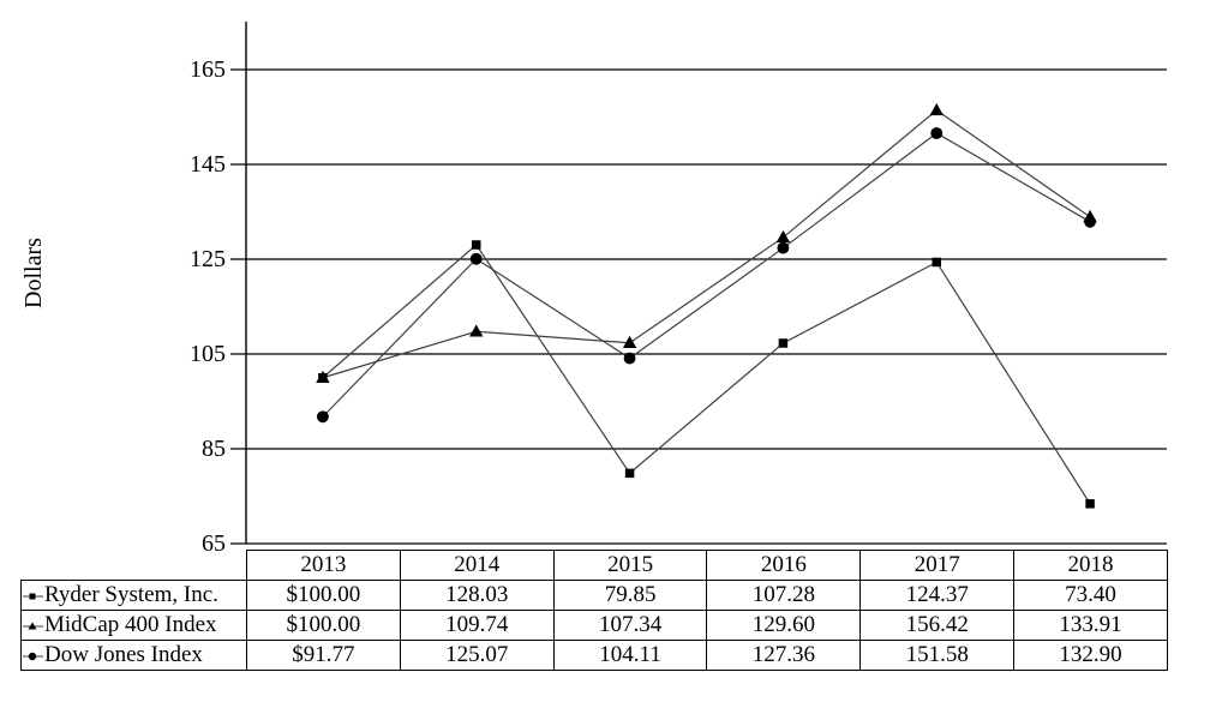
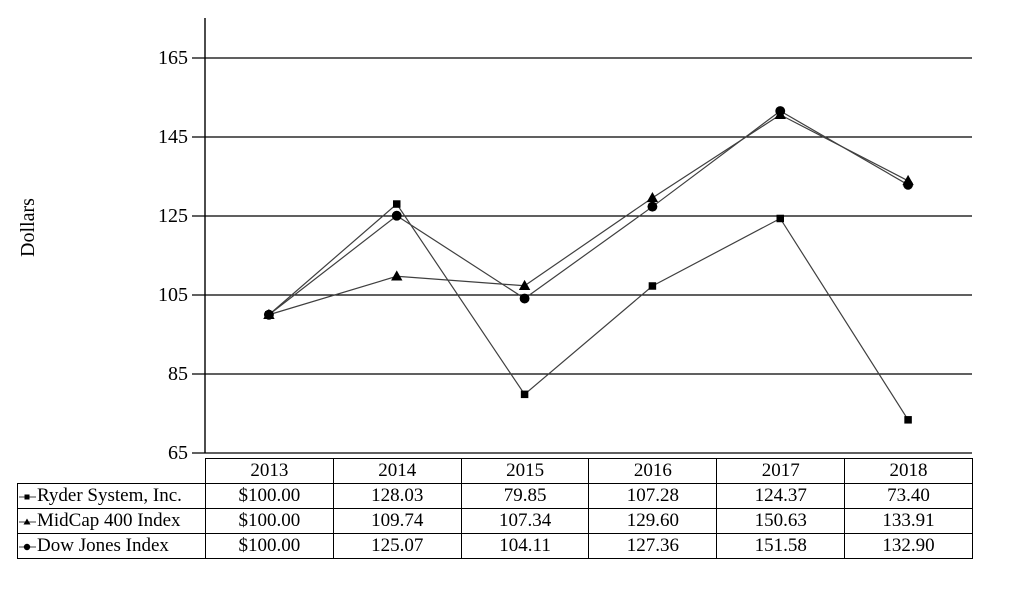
Dow Jones Index/2013: $91.77 -> $100.00
MidCap 400 Index/2017: 156.42 -> 150.63
